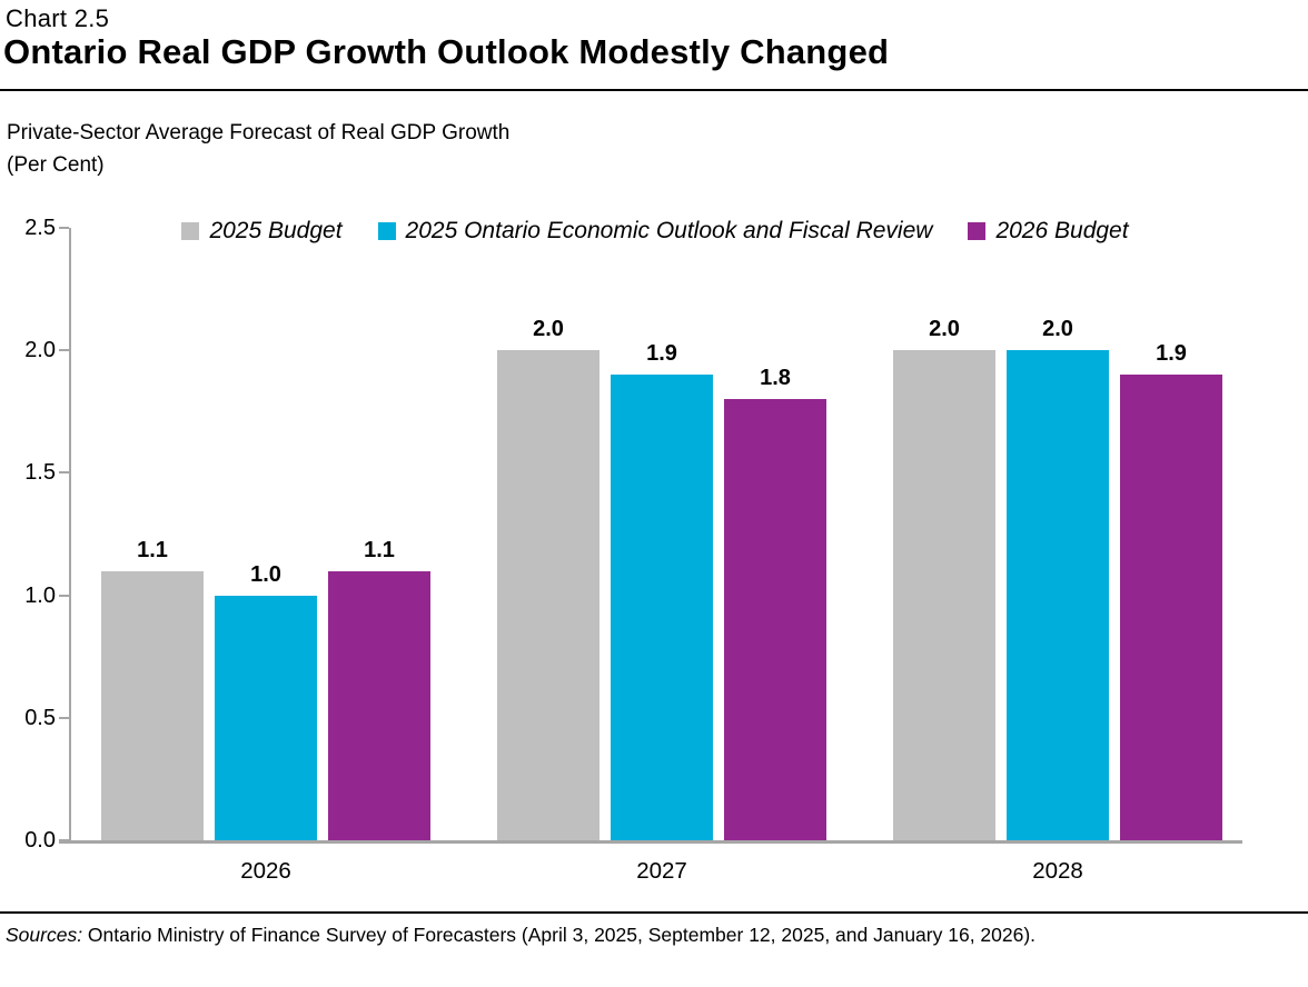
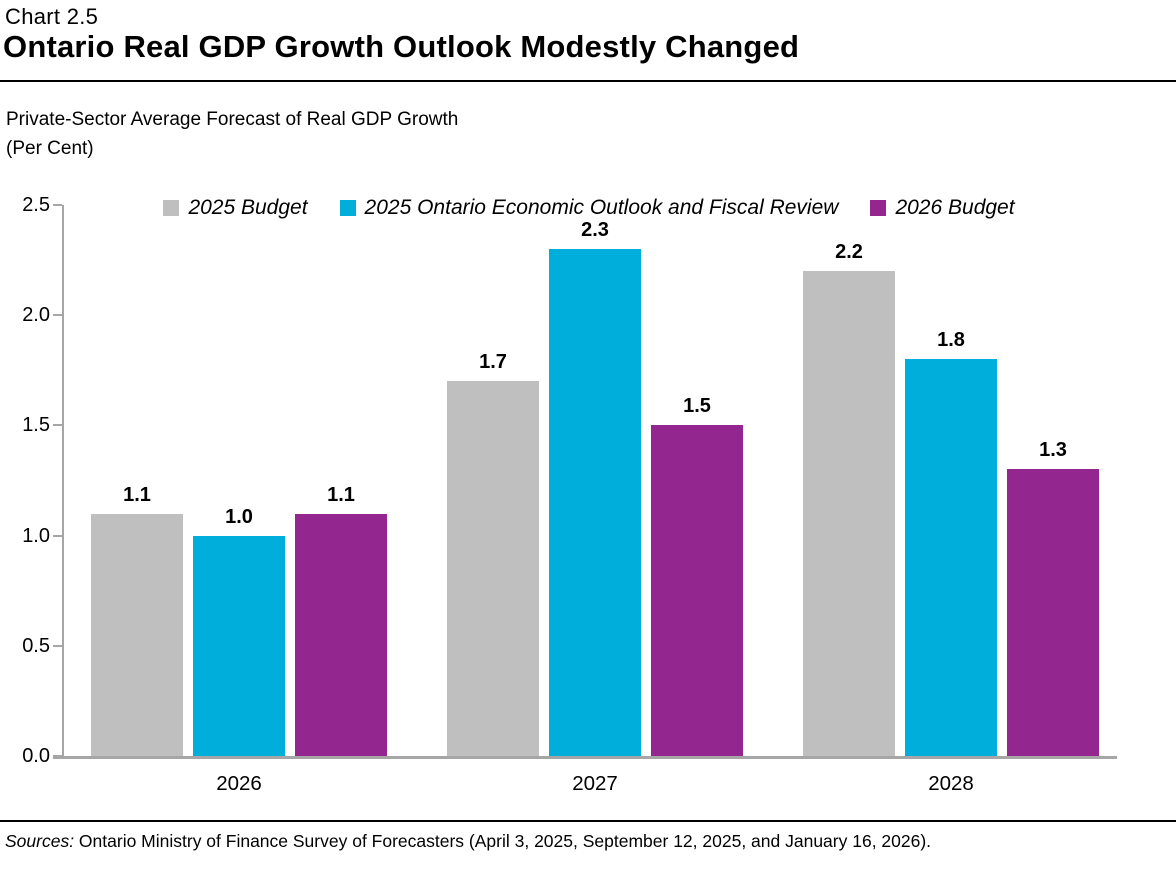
2025 Budget/2027: 2.0 -> 1.7
2025 Ontario Economic Outlook and Fiscal Review/2027: 1.9 -> 2.3
2026 Budget/2027: 1.8 -> 1.5
2025 Budget/2028: 2.0 -> 2.2
2025 Ontario Economic Outlook and Fiscal Review/2028: 2.0 -> 1.8
2026 Budget/2028: 1.9 -> 1.3
